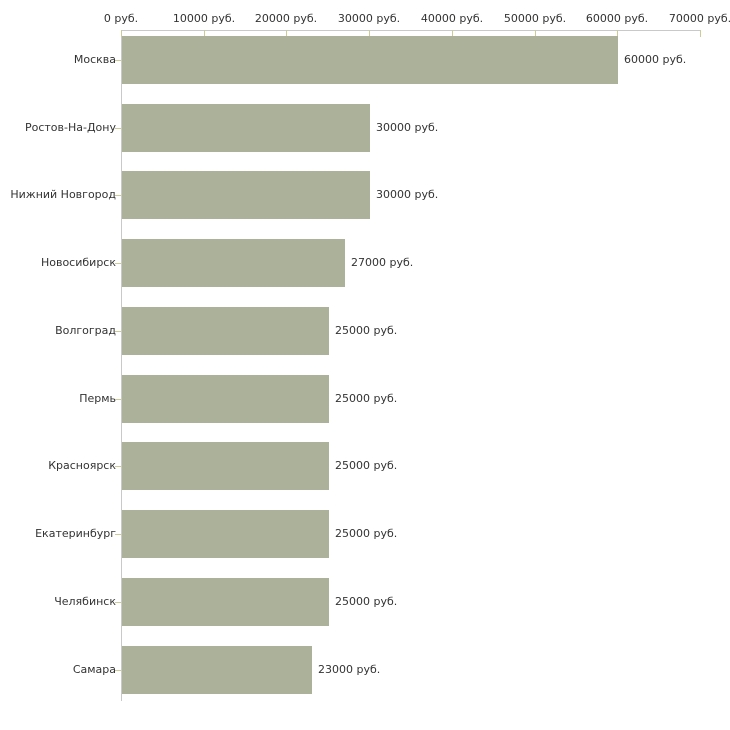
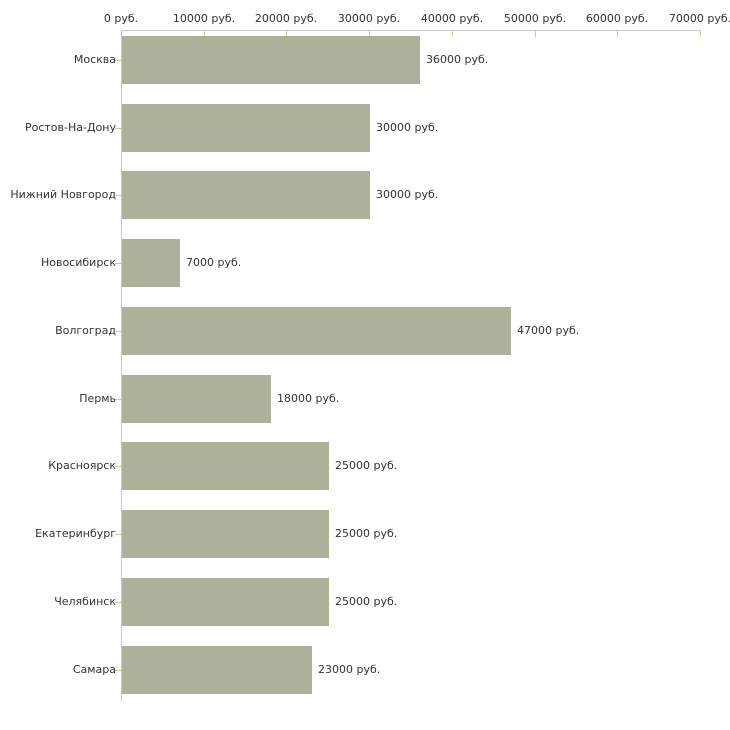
Москва: 60000 -> 36000
Новосибирск: 27000 -> 7000
Волгоград: 25000 -> 47000
Пермь: 25000 -> 18000
